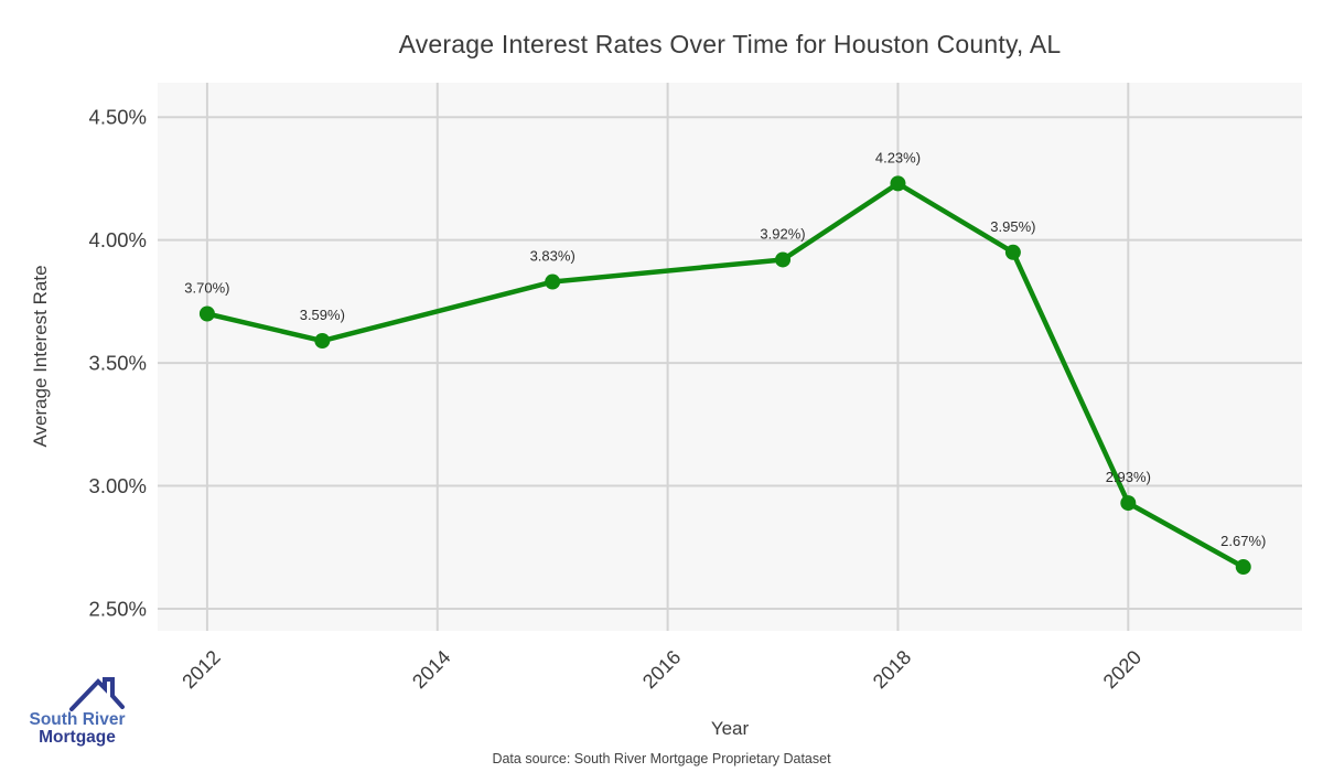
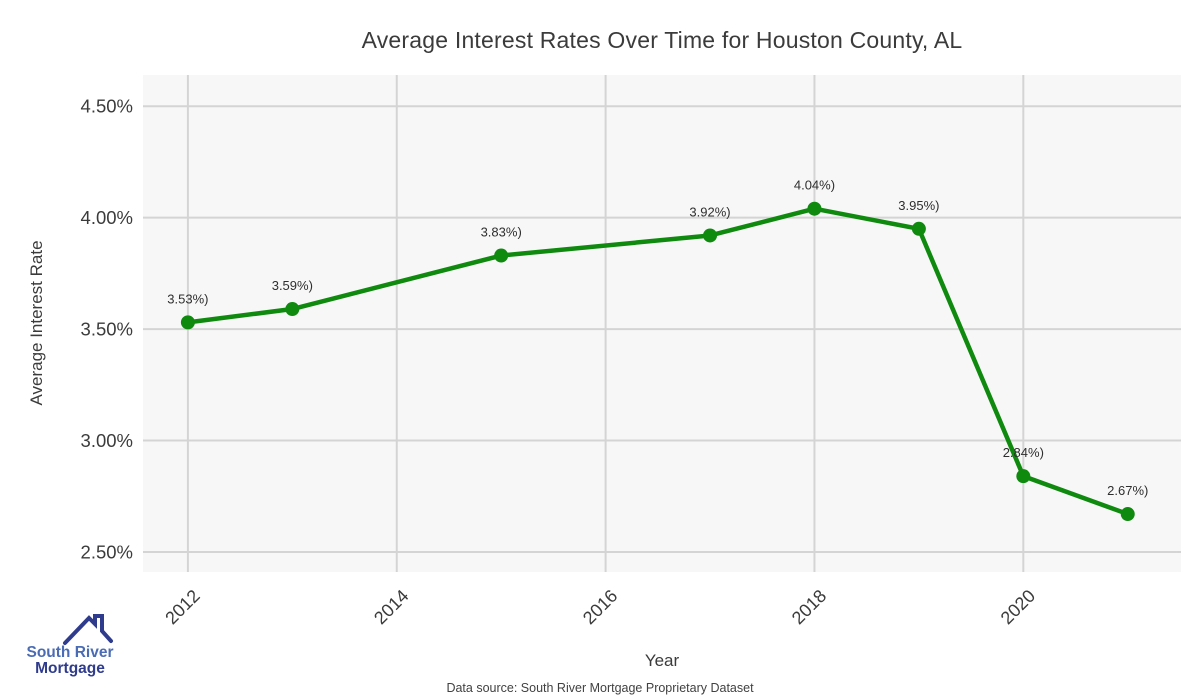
2012: 3.70% -> 3.53%
2018: 4.23% -> 4.04%
2020: 2.93% -> 2.84%
